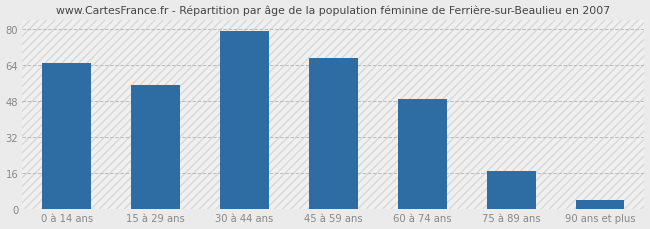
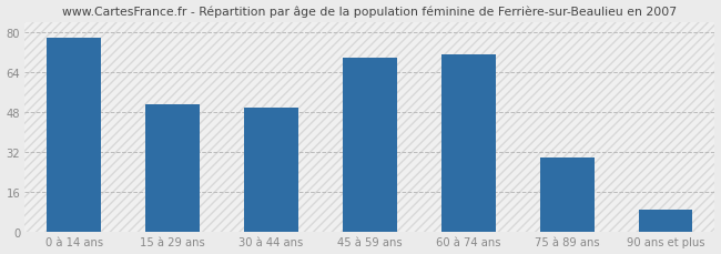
0 à 14 ans: 65 -> 78
15 à 29 ans: 55 -> 51
30 à 44 ans: 79 -> 50
45 à 59 ans: 67 -> 70
60 à 74 ans: 49 -> 71
75 à 89 ans: 17 -> 30
90 ans et plus: 4 -> 9
